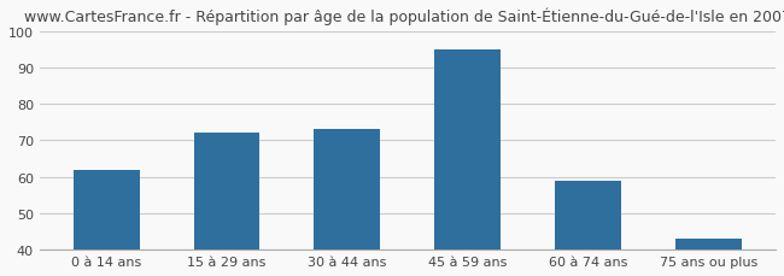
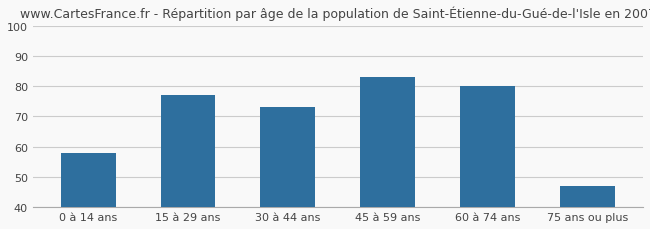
0 à 14 ans: 62 -> 58
15 à 29 ans: 72 -> 77
45 à 59 ans: 95 -> 83
60 à 74 ans: 59 -> 80
75 ans ou plus: 43 -> 47
